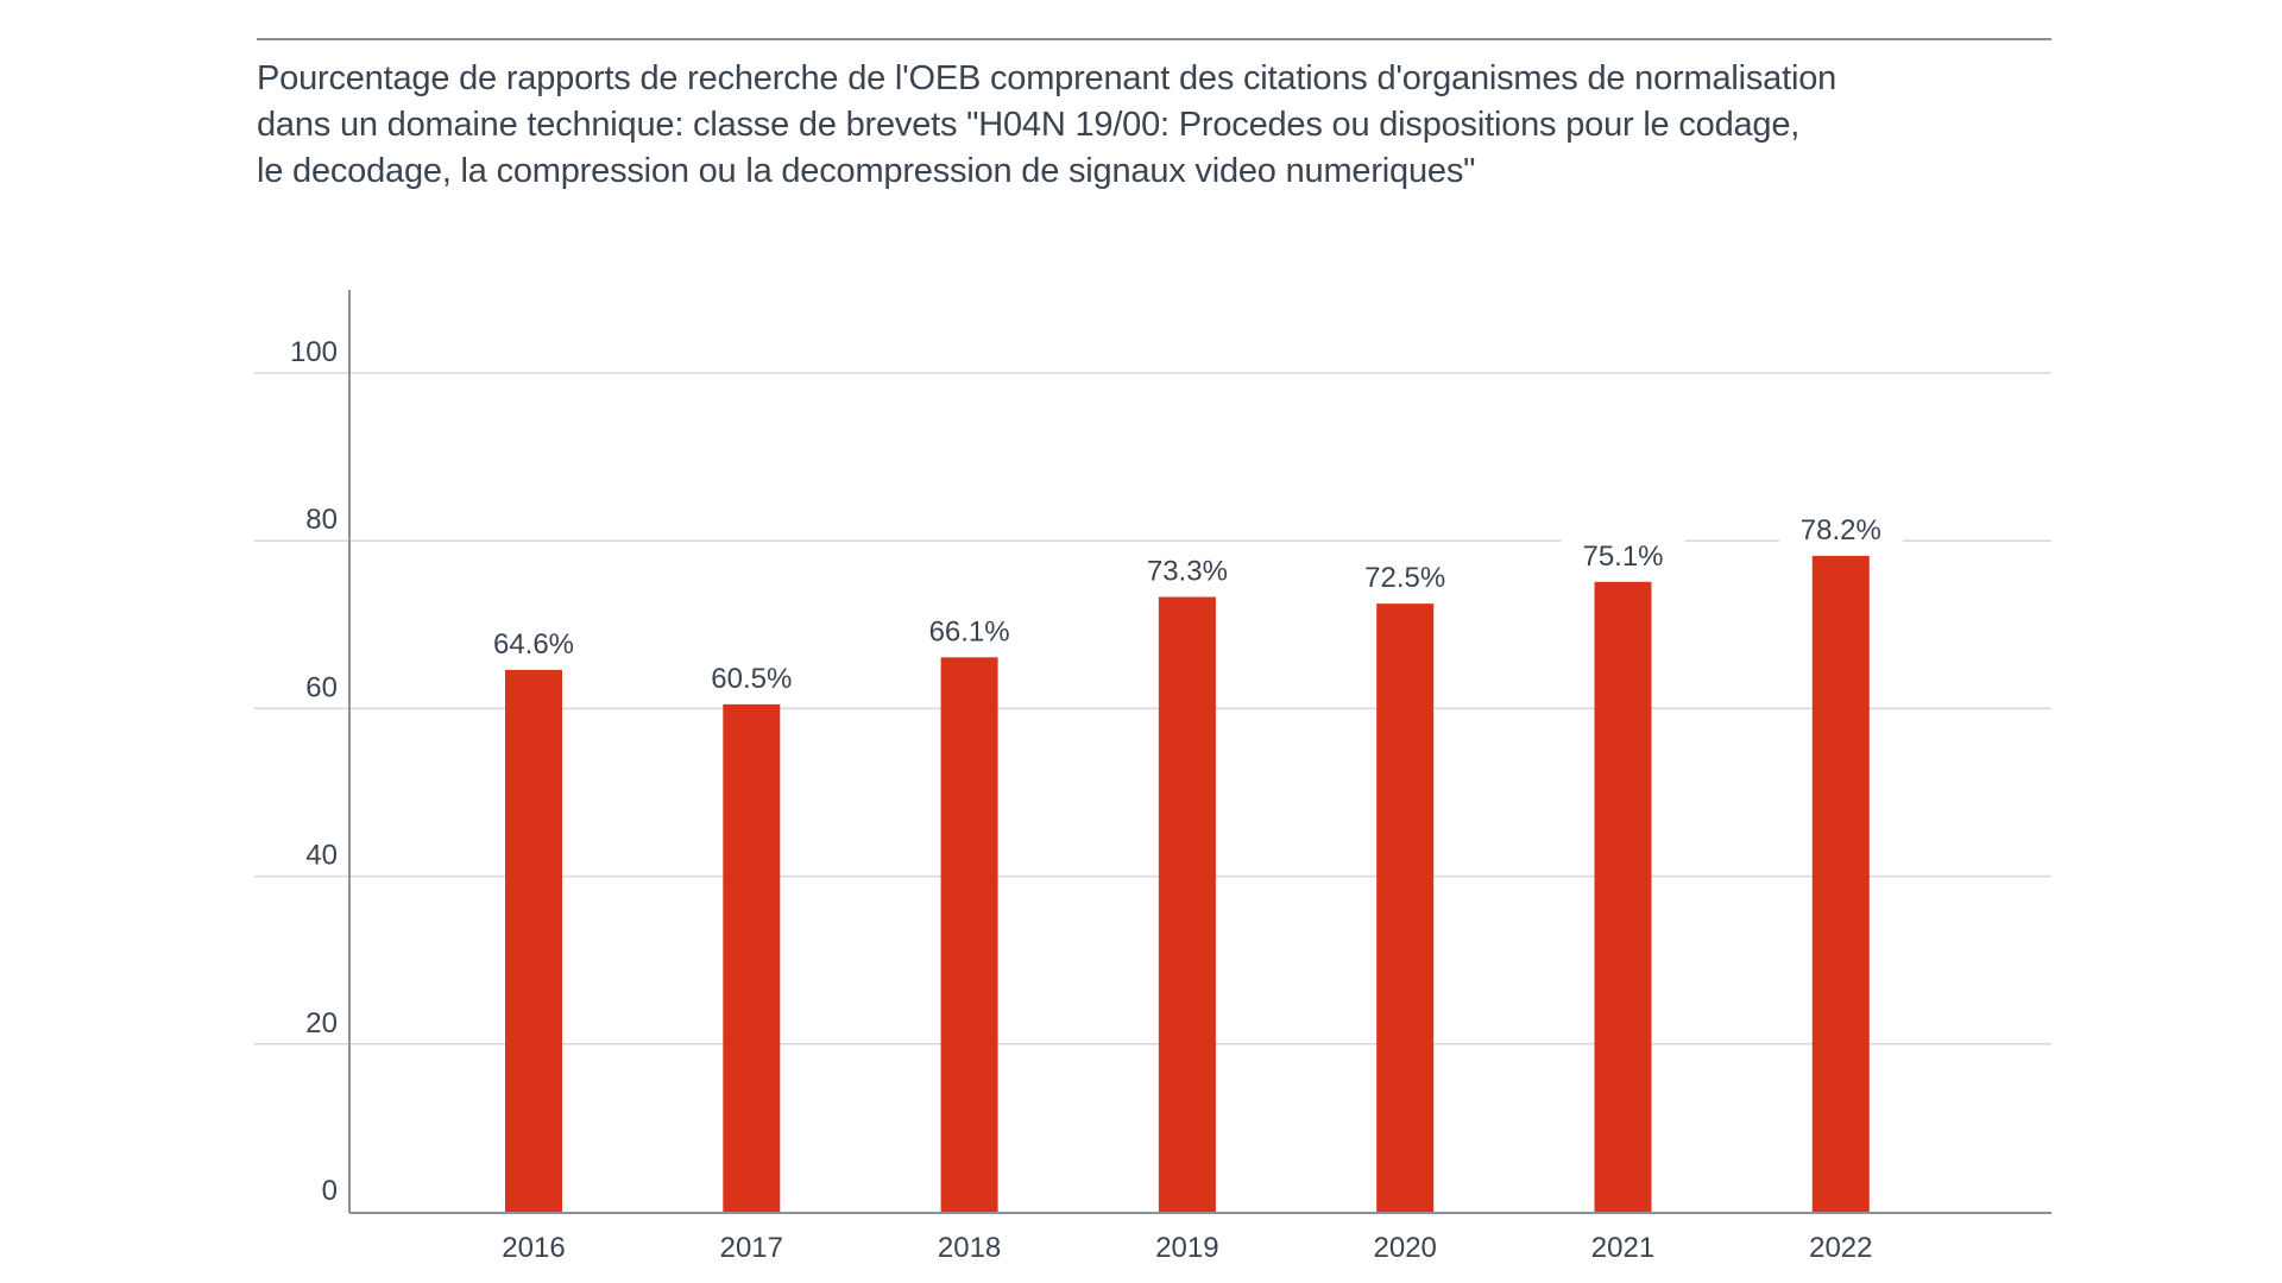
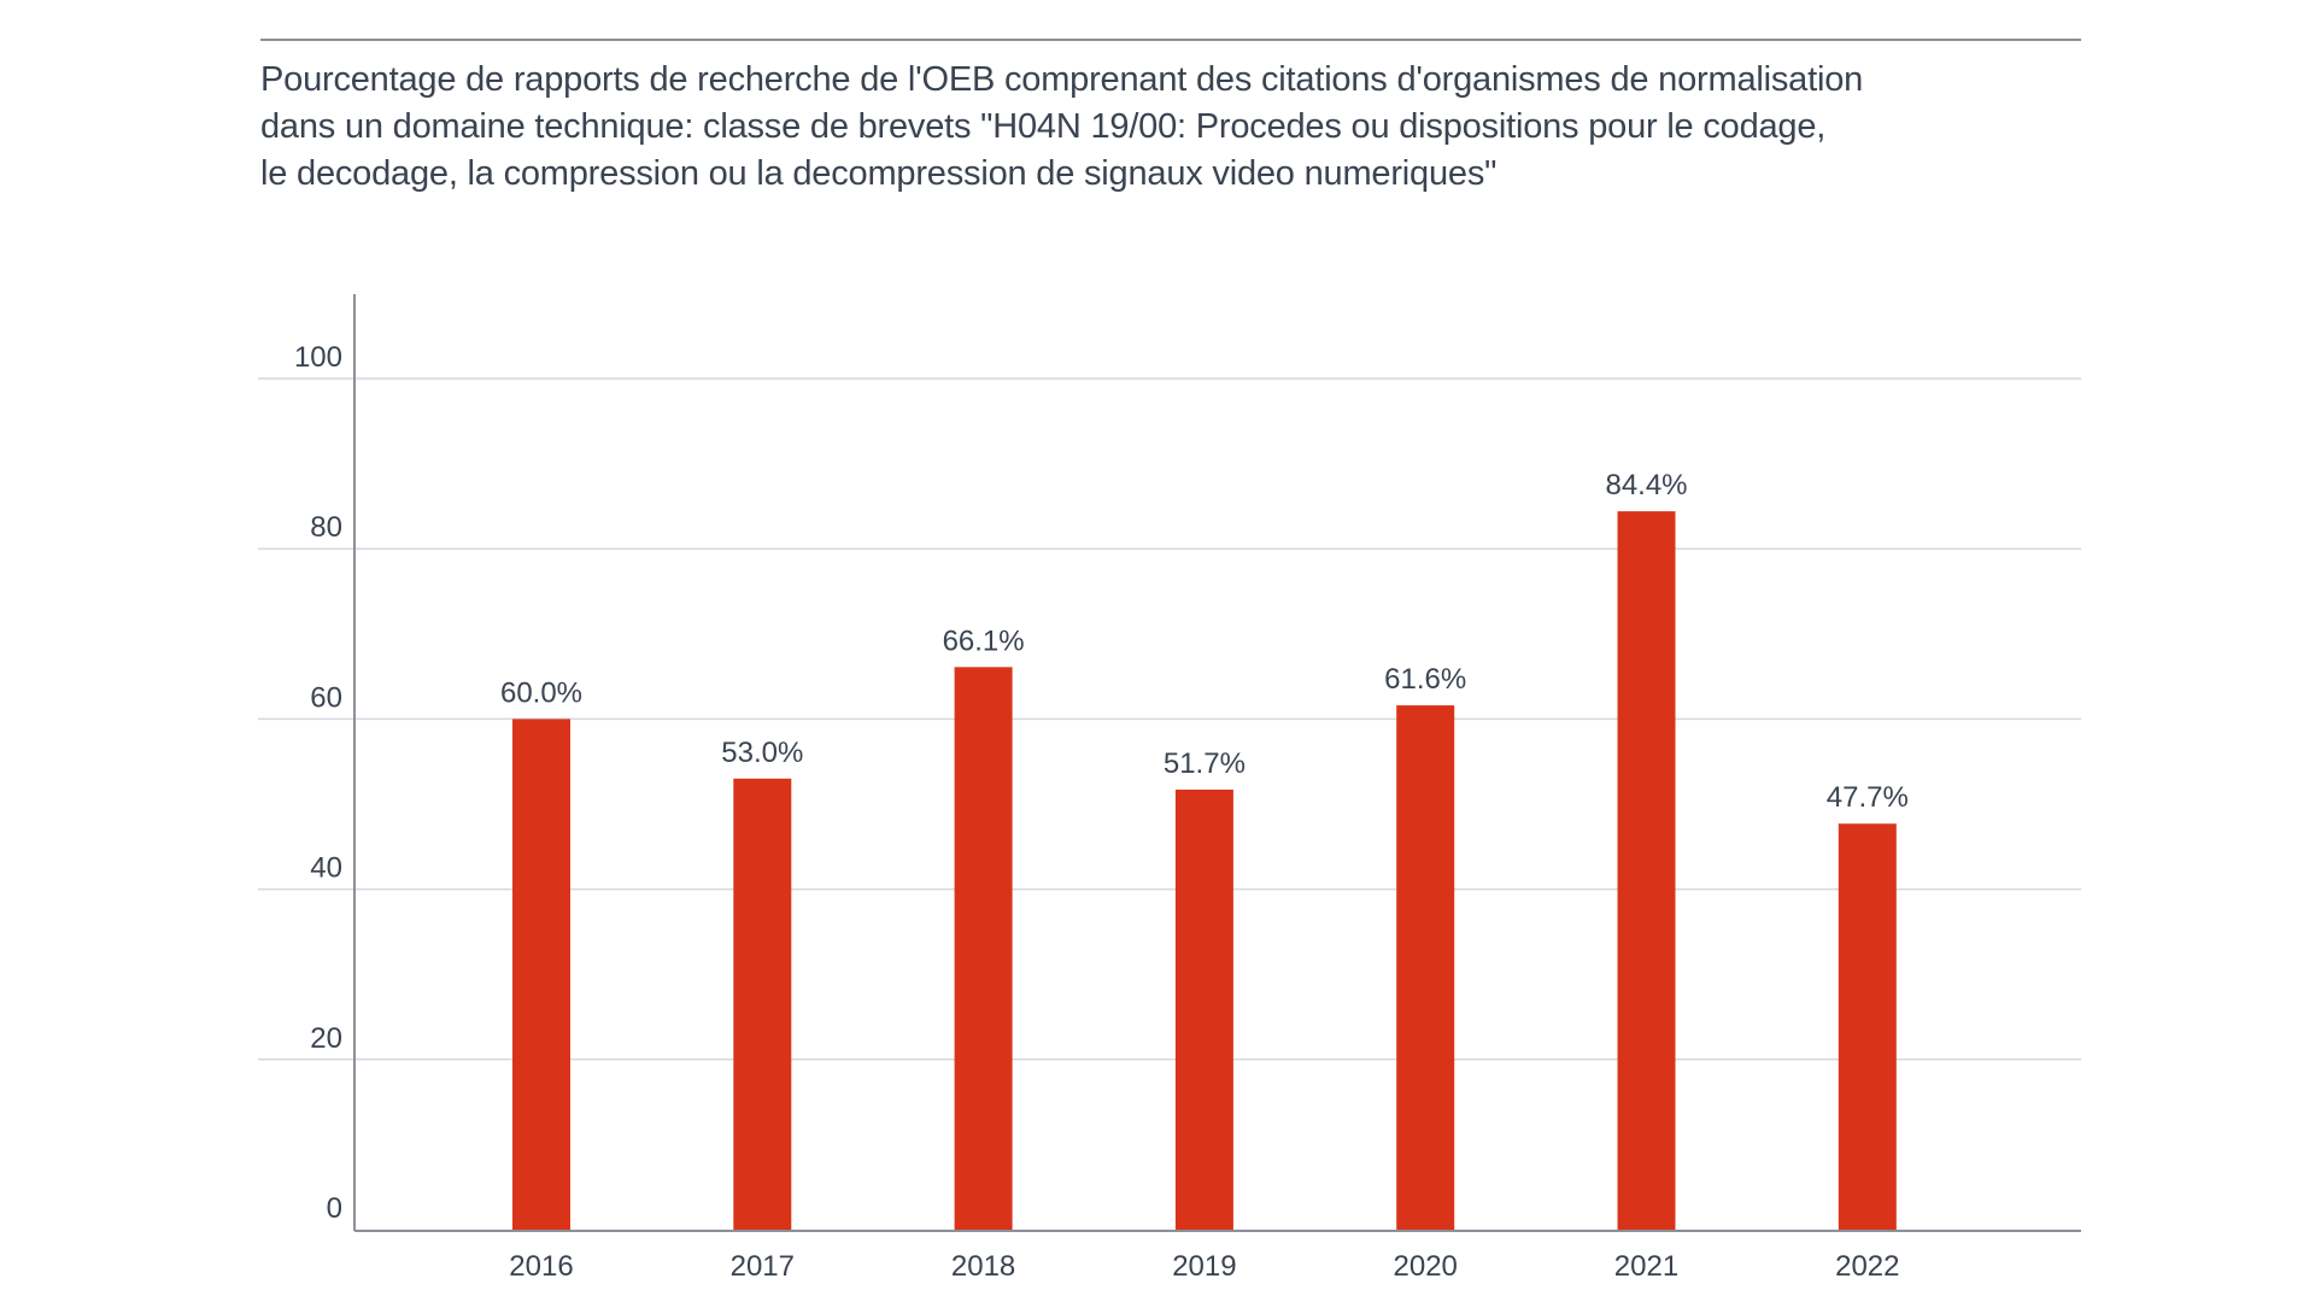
2016: 64.6% -> 60.0%
2017: 60.5% -> 53.0%
2019: 73.3% -> 51.7%
2020: 72.5% -> 61.6%
2021: 75.1% -> 84.4%
2022: 78.2% -> 47.7%
